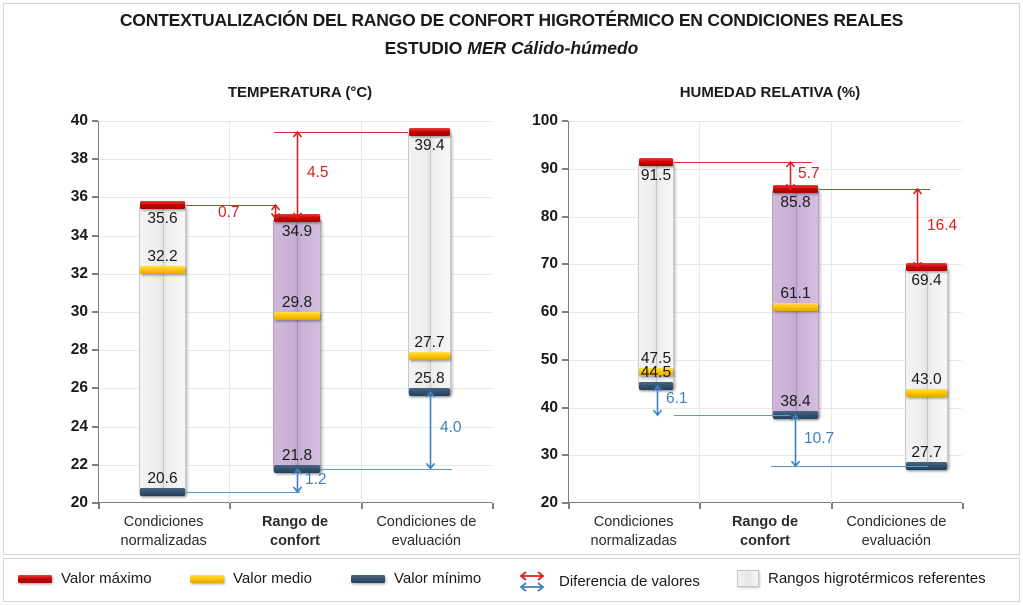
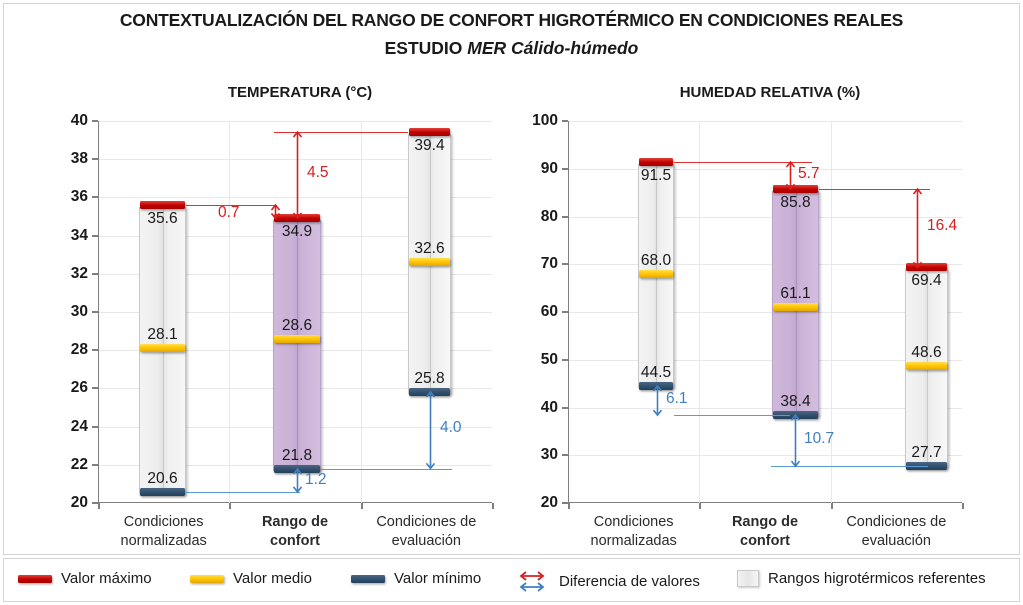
TEMPERATURA (°C)/Valor medio/Condiciones normalizadas: 32.2 -> 28.1
TEMPERATURA (°C)/Valor medio/Rango de confort: 29.8 -> 28.6
TEMPERATURA (°C)/Valor medio/Condiciones de evaluación: 27.7 -> 32.6
HUMEDAD RELATIVA (%)/Valor medio/Condiciones normalizadas: 47.5 -> 68.0
HUMEDAD RELATIVA (%)/Valor medio/Condiciones de evaluación: 43.0 -> 48.6
